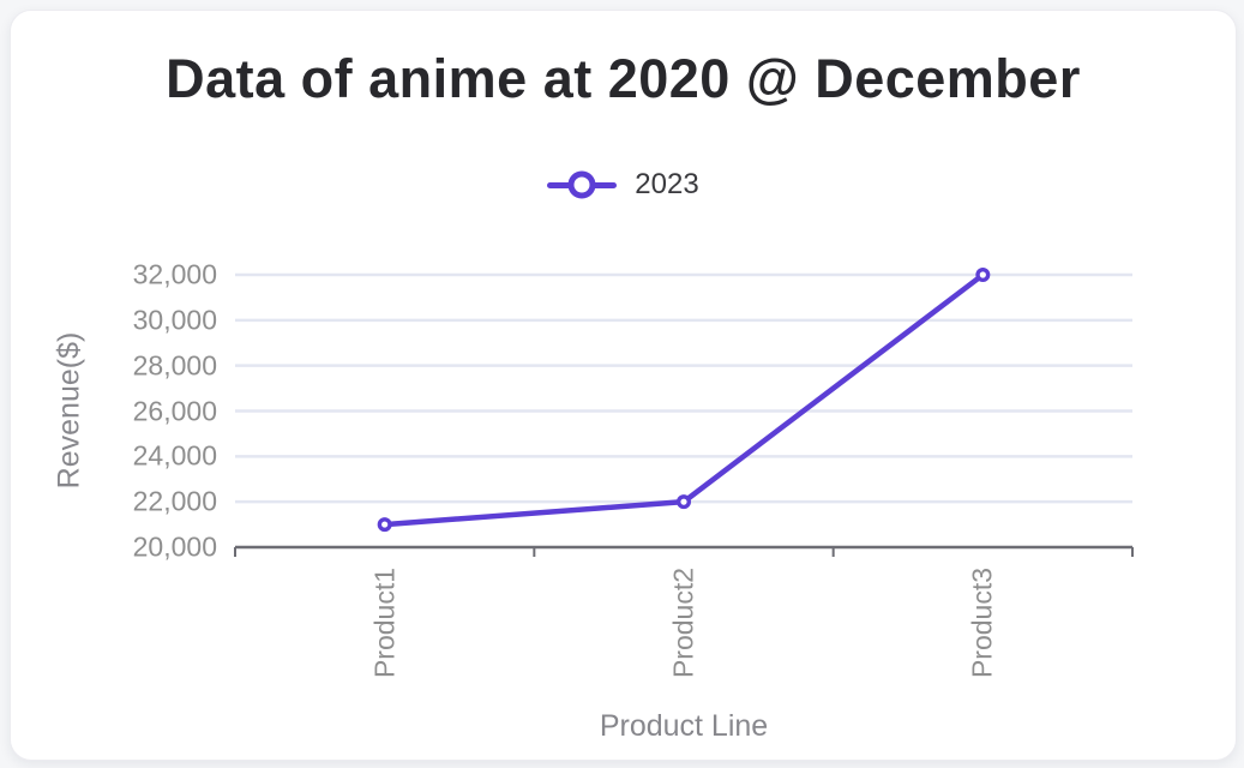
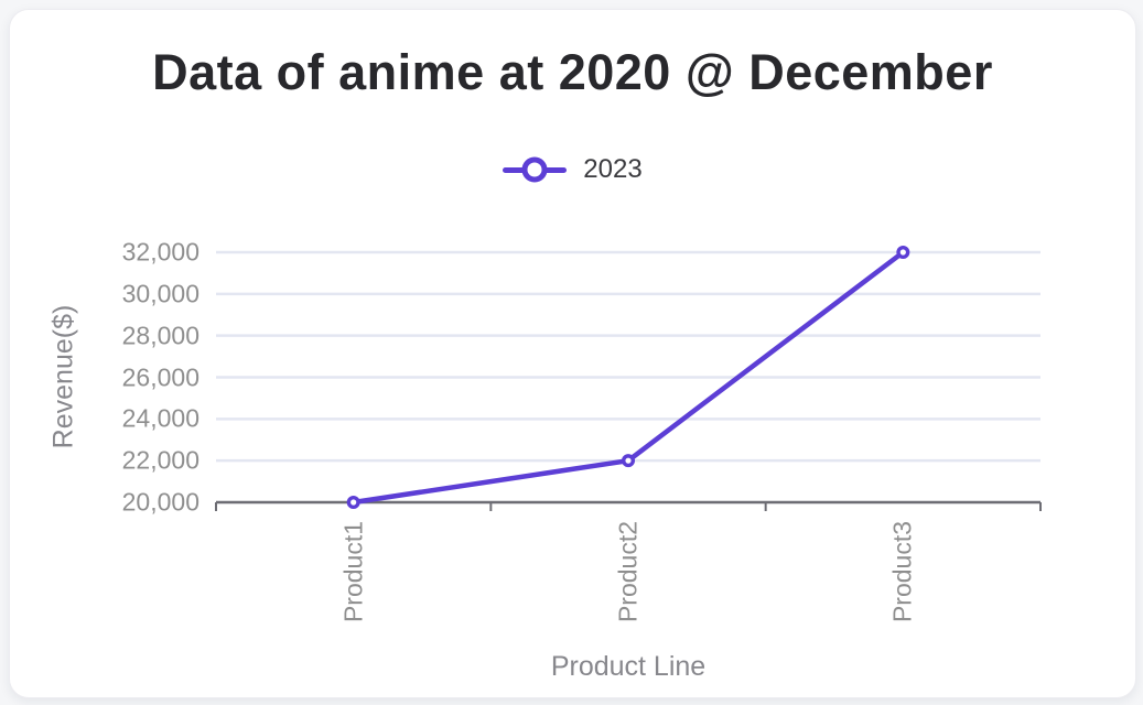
Product1: 21000 -> 20000
